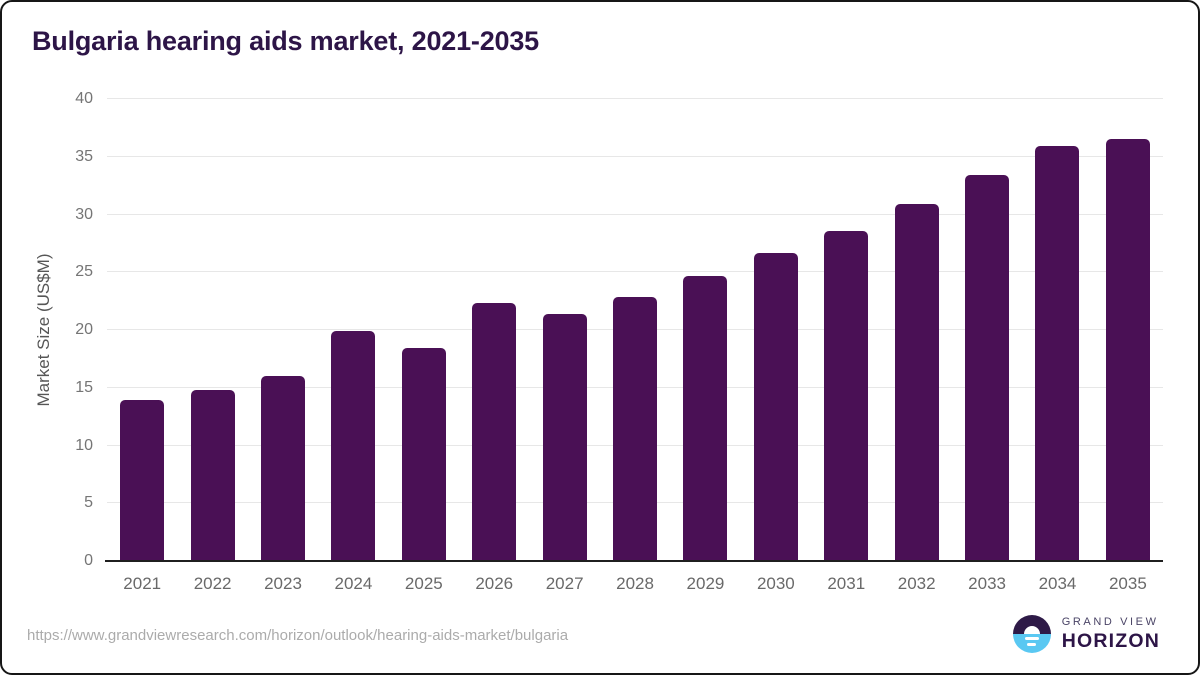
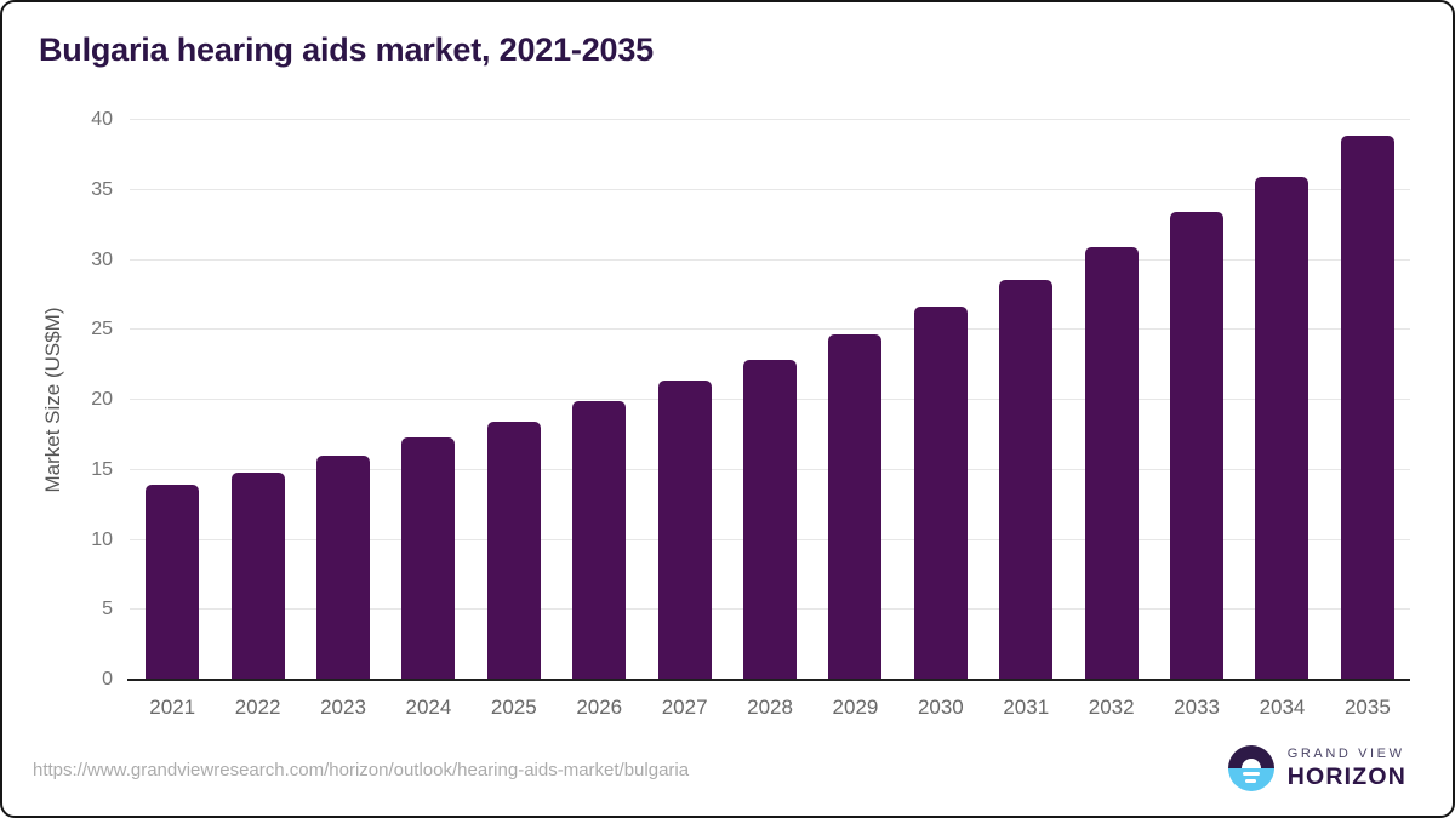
2024: 19.9 -> 17.3
2026: 22.3 -> 19.9
2035: 36.5 -> 38.9
